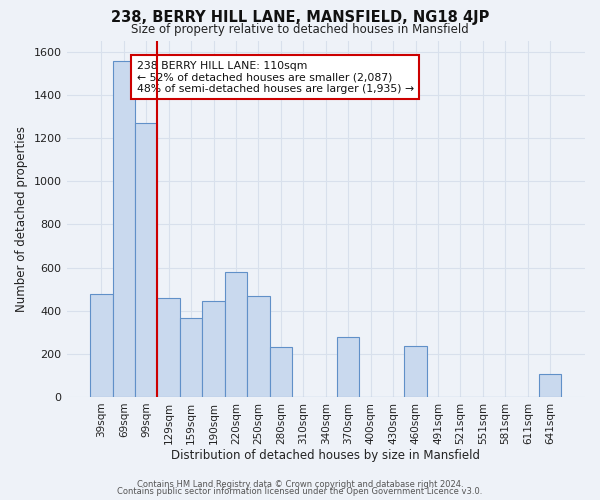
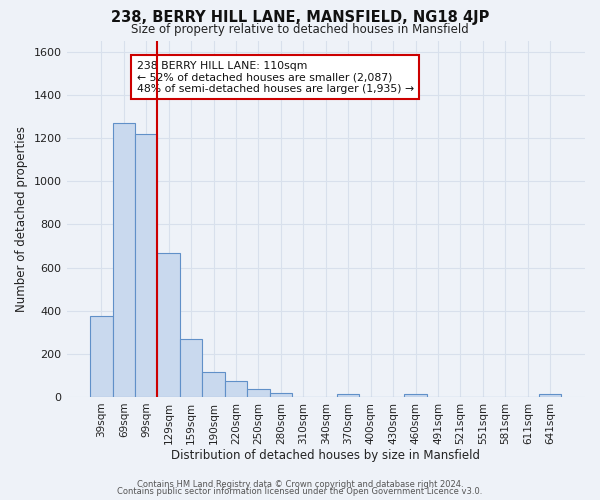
39sqm: 475 -> 375
69sqm: 1555 -> 1270
99sqm: 1270 -> 1220
129sqm: 460 -> 665
159sqm: 365 -> 270
190sqm: 445 -> 115
220sqm: 580 -> 75
250sqm: 470 -> 38
280sqm: 230 -> 20
370sqm: 280 -> 15
460sqm: 235 -> 15
641sqm: 105 -> 15
